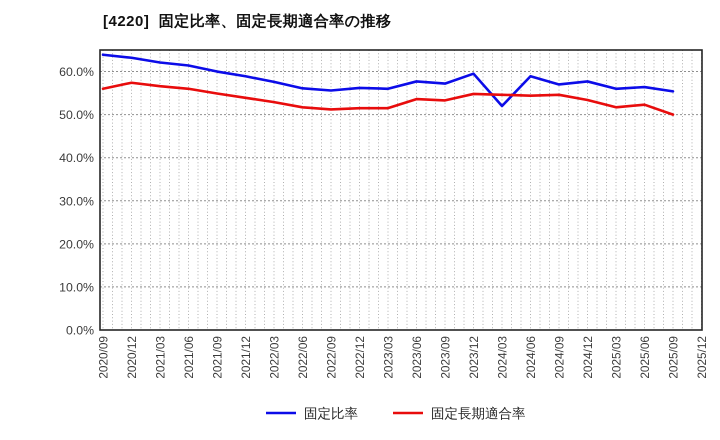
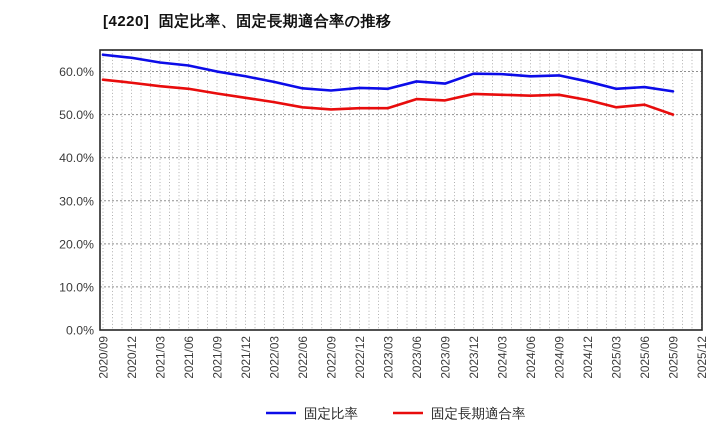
固定長期適合率/2020/09: 56% -> 58%
固定比率/2024/03: 52% -> 59%
固定比率/2024/09: 57% -> 59%
